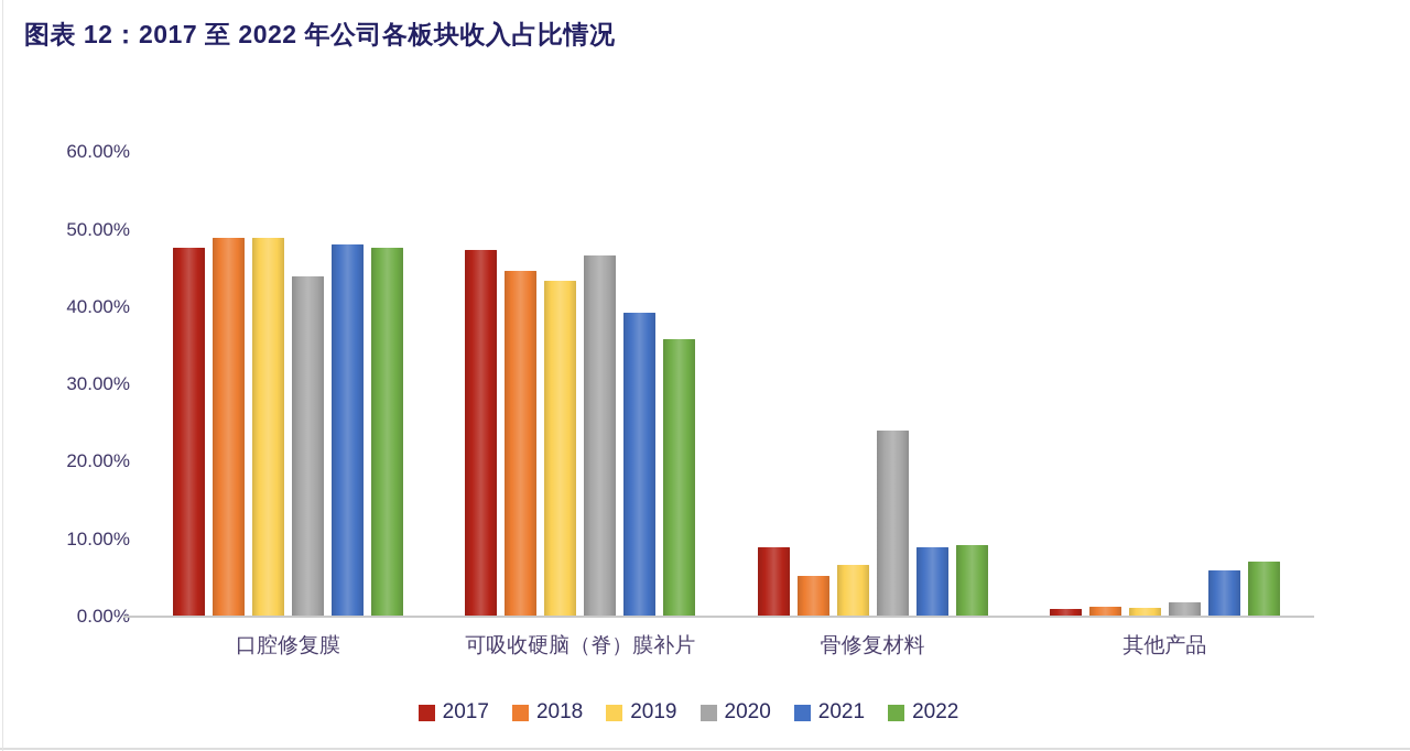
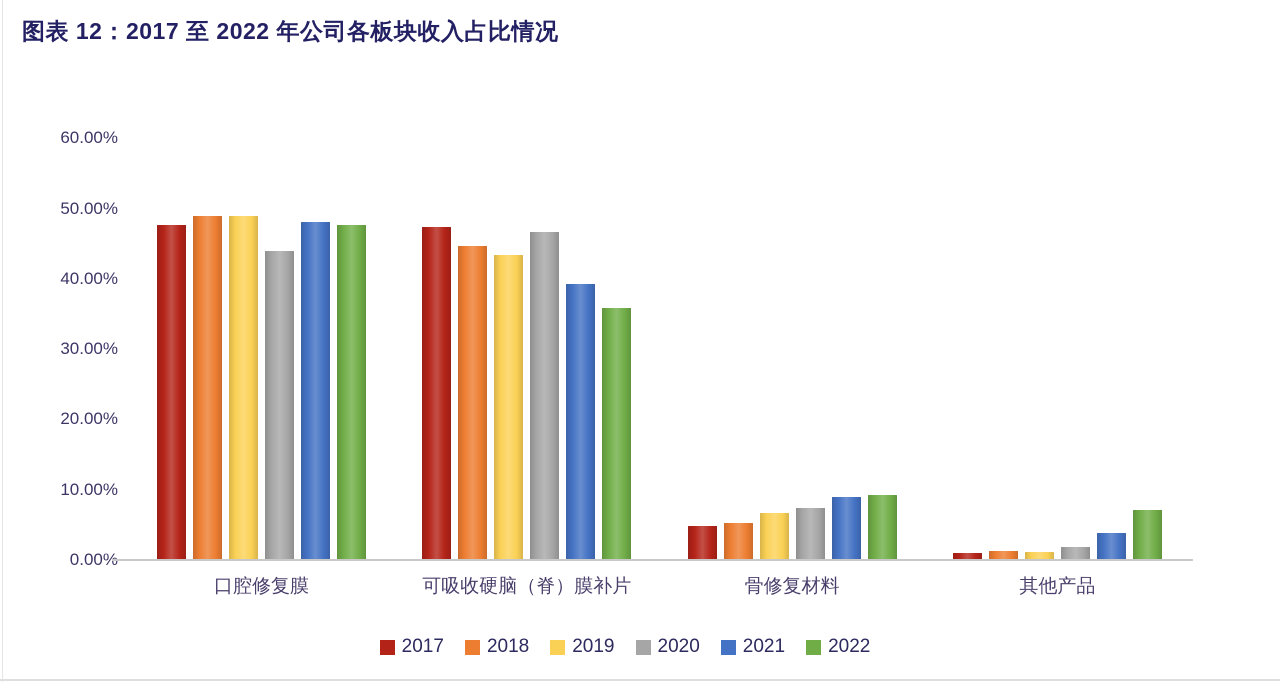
2017/骨修复材料: 9% -> 5%
2020/骨修复材料: 24% -> 7%
2021/其他产品: 6% -> 4%
